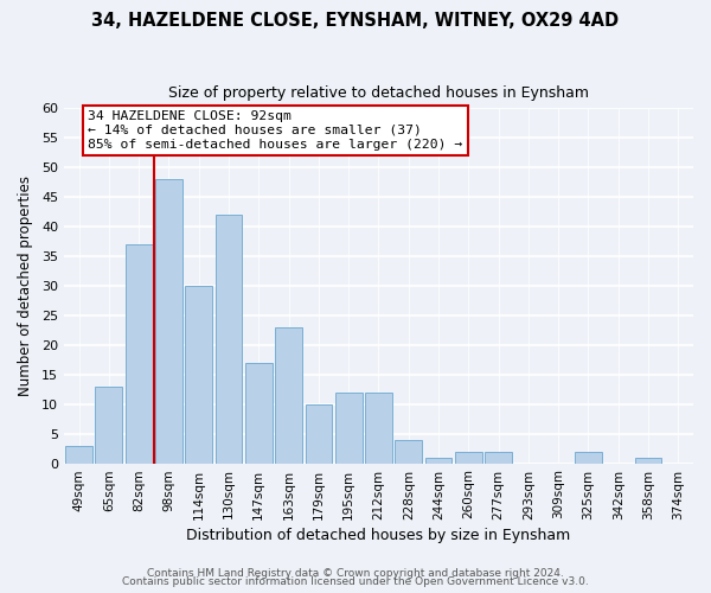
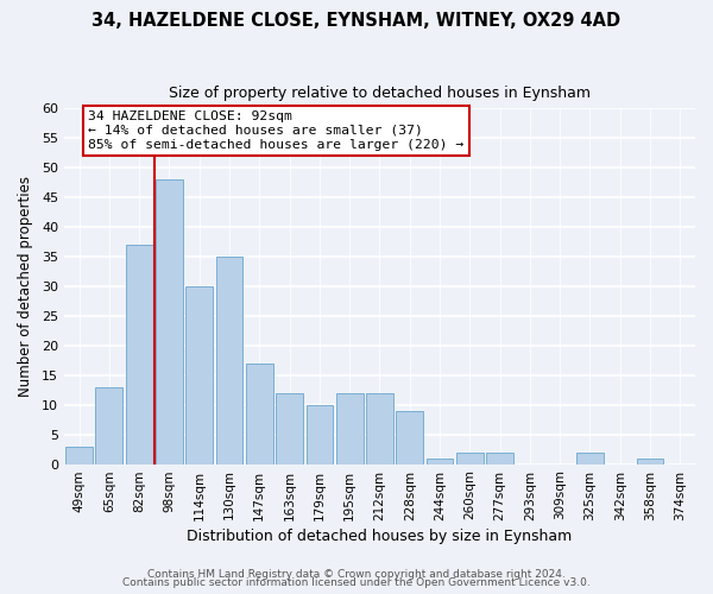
130sqm: 42 -> 35
163sqm: 23 -> 12
228sqm: 4 -> 9
